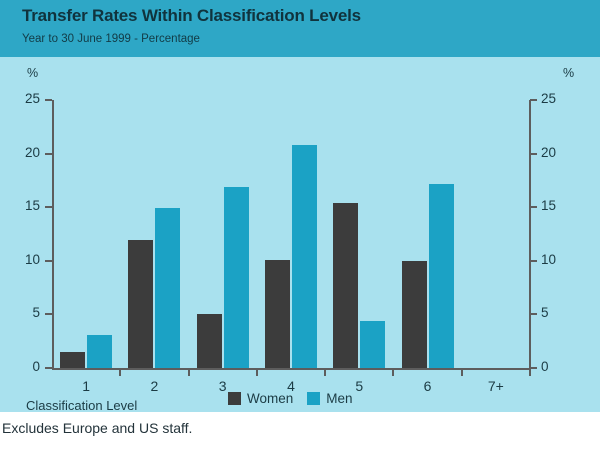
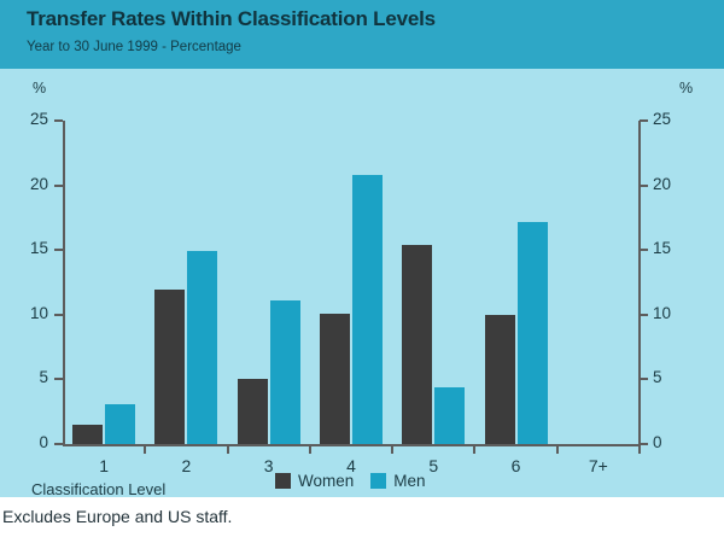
Men/3: 16.9 -> 11.1
